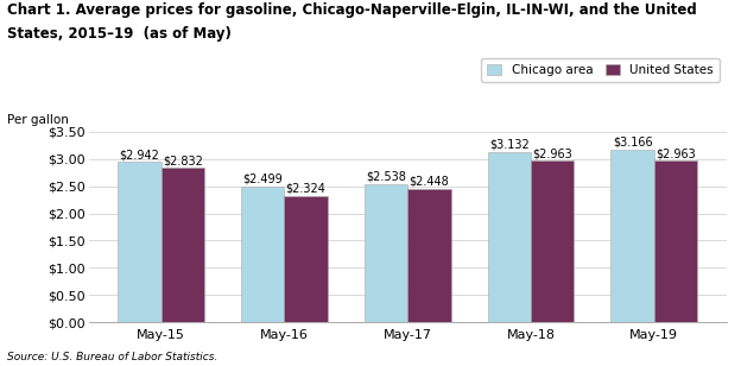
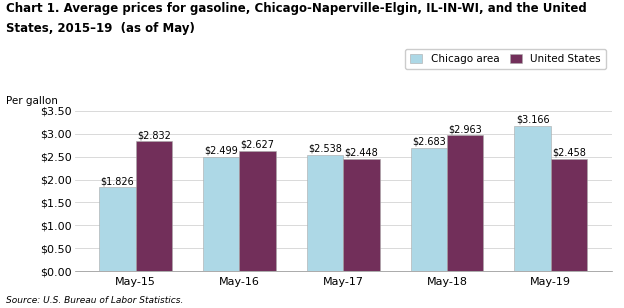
Chicago area/May-15: $2.942 -> $1.826
United States/May-16: $2.324 -> $2.627
Chicago area/May-18: $3.132 -> $2.683
United States/May-19: $2.963 -> $2.458
